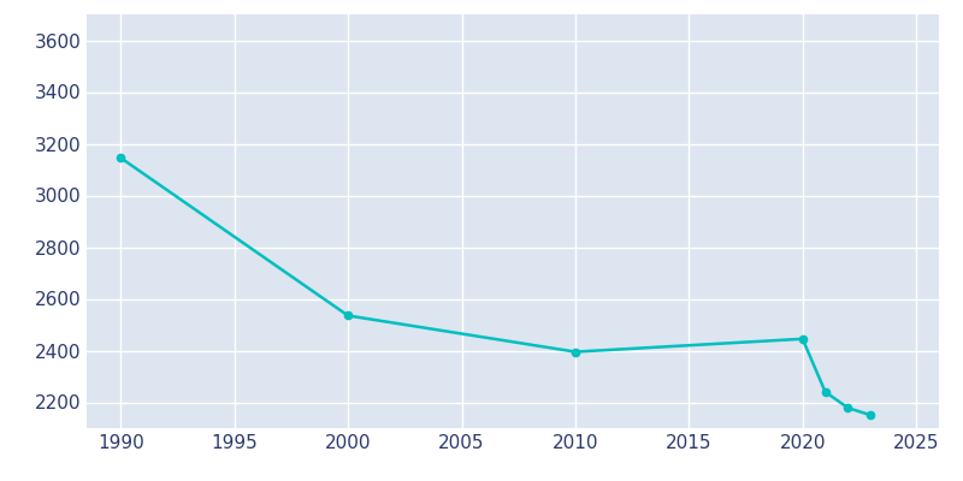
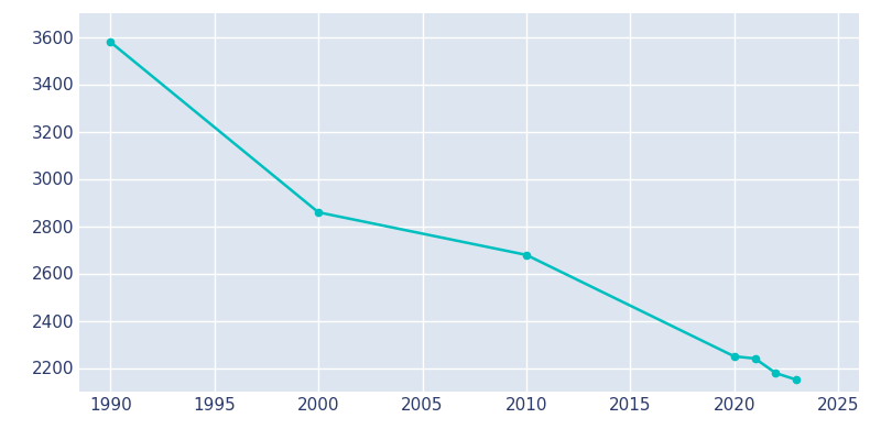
1990: 3145 -> 3578
2000: 2535 -> 2858
2010: 2395 -> 2678
2020: 2445 -> 2249
